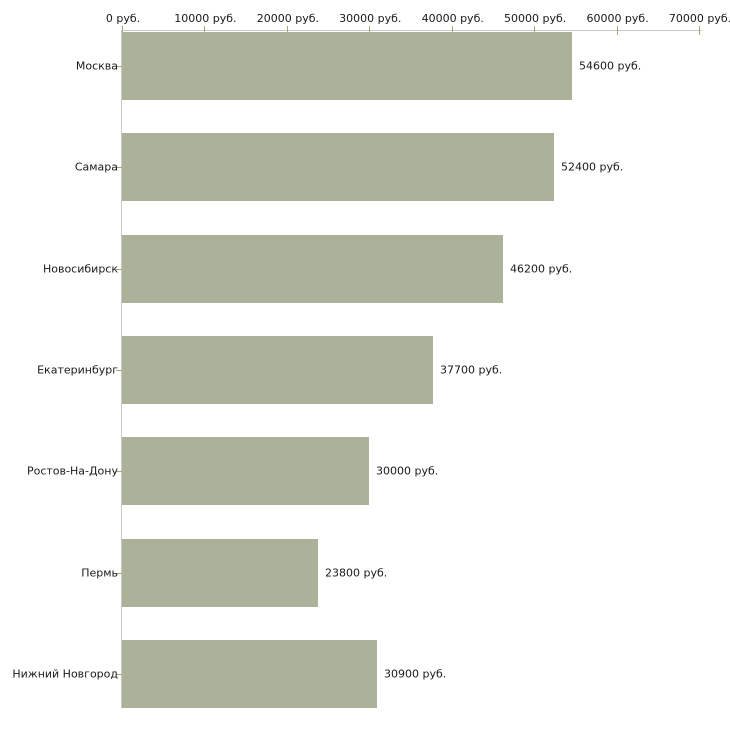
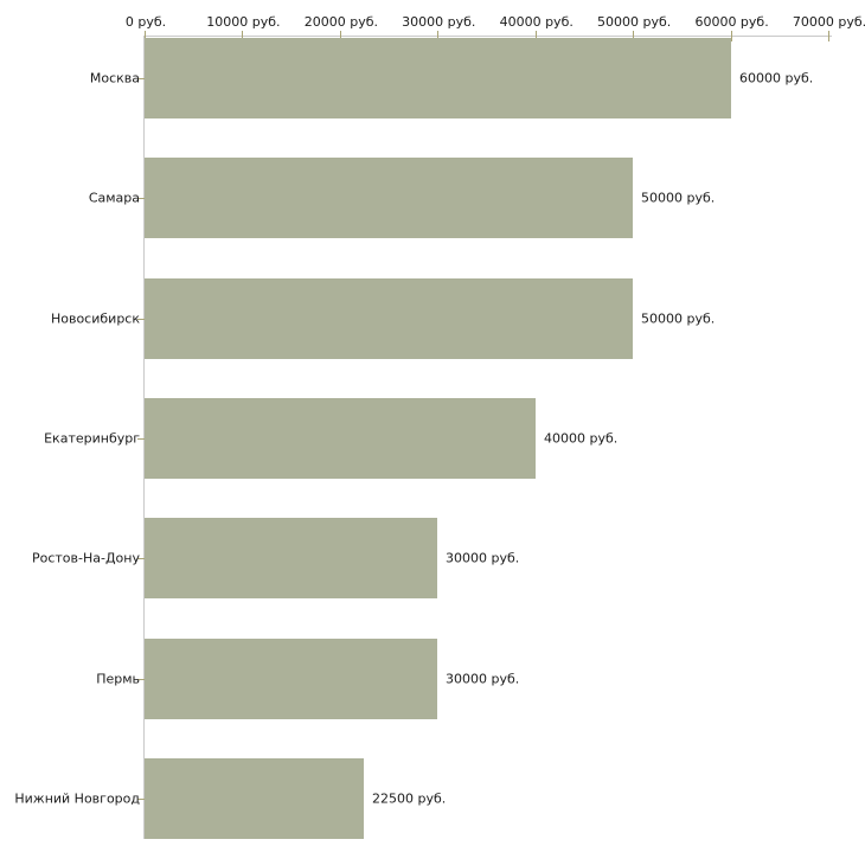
Москва: 54600 -> 60000
Самара: 52400 -> 50000
Новосибирск: 46200 -> 50000
Екатеринбург: 37700 -> 40000
Пермь: 23800 -> 30000
Нижний Новгород: 30900 -> 22500
